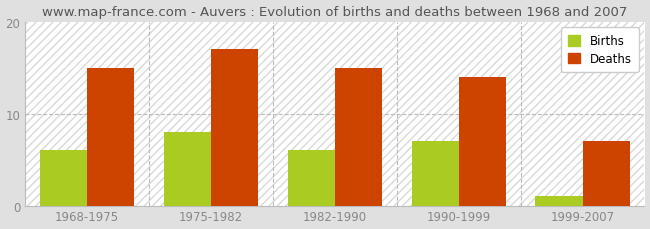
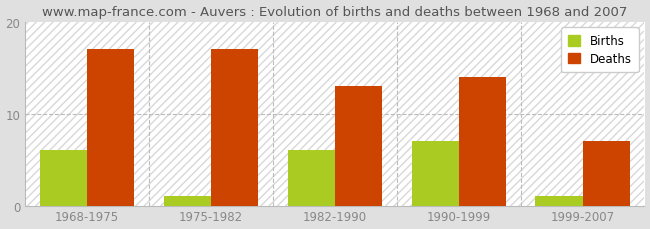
Deaths/1968-1975: 15 -> 17
Births/1975-1982: 8 -> 1
Deaths/1982-1990: 15 -> 13
